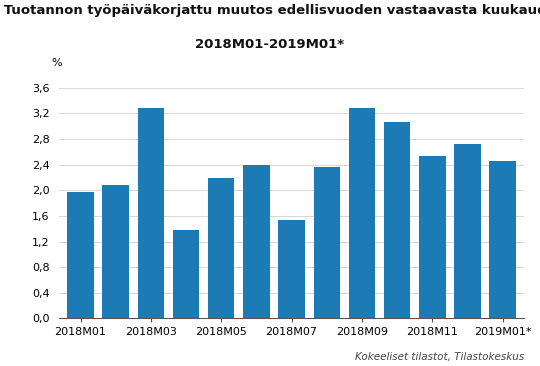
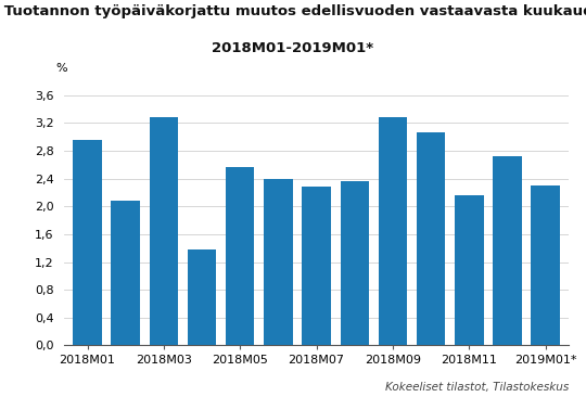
2018M01: 1,97 -> 2,96
2018M05: 2,20 -> 2,56
2018M07: 1,53 -> 2,28
2018M11: 2,53 -> 2,16
2019M01*: 2,45 -> 2,30
